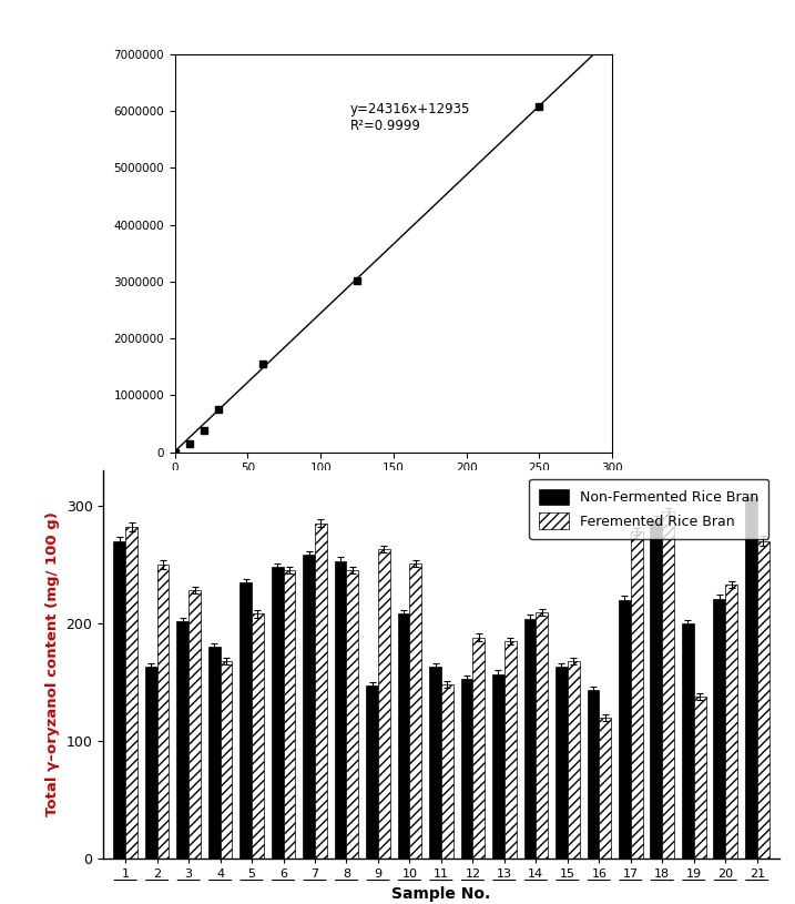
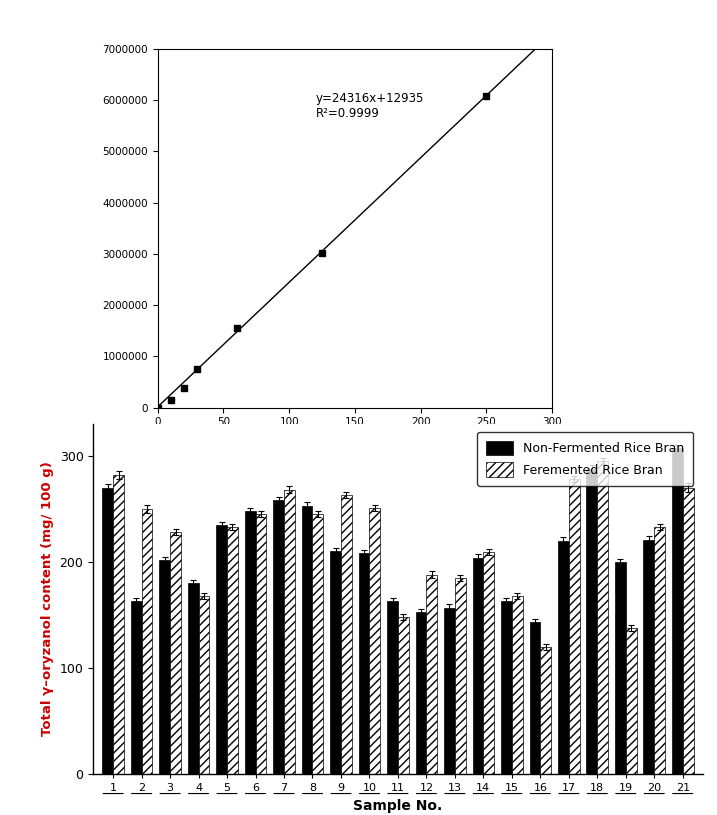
Feremented Rice Bran/5: 208 -> 233
Feremented Rice Bran/7: 285 -> 268
Non-Fermented Rice Bran/9: 147 -> 210
